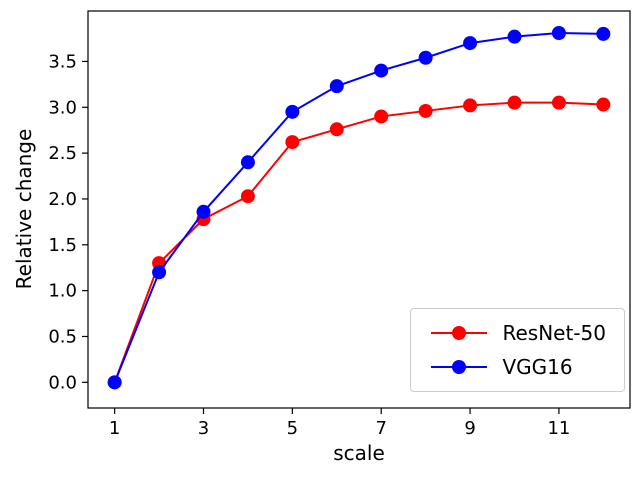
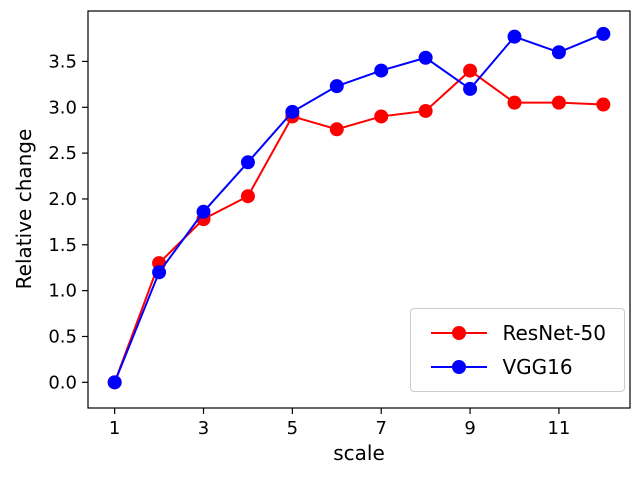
ResNet-50/5: 2.6 -> 2.9
ResNet-50/9: 3.0 -> 3.4
VGG16/9: 3.7 -> 3.2
VGG16/11: 3.8 -> 3.6
